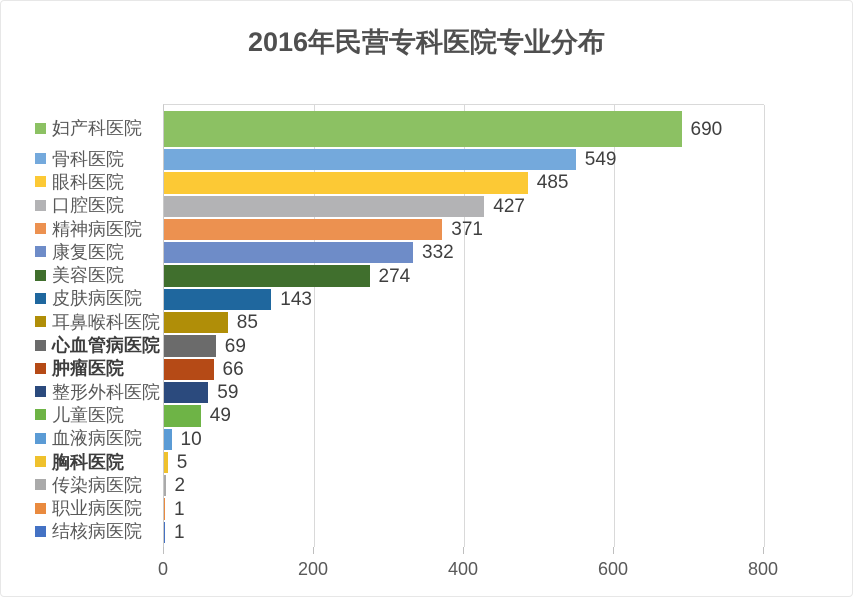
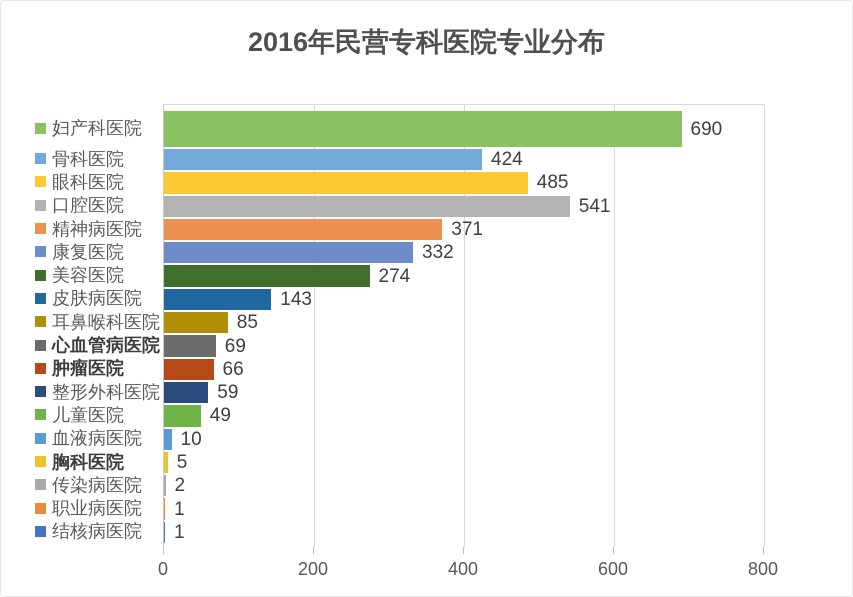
骨科医院: 549 -> 424
口腔医院: 427 -> 541
